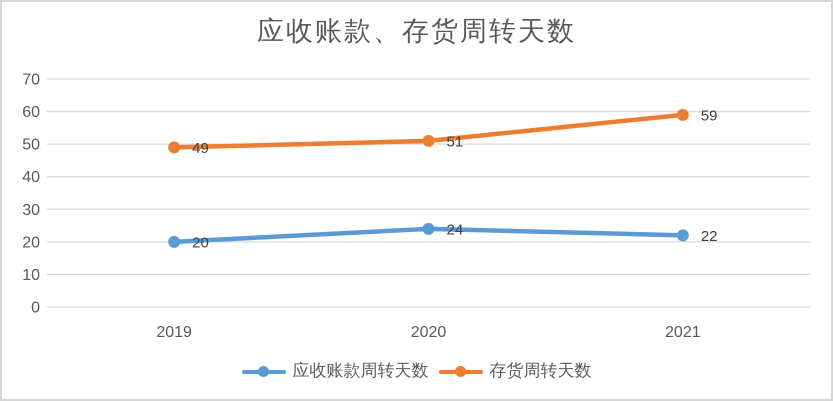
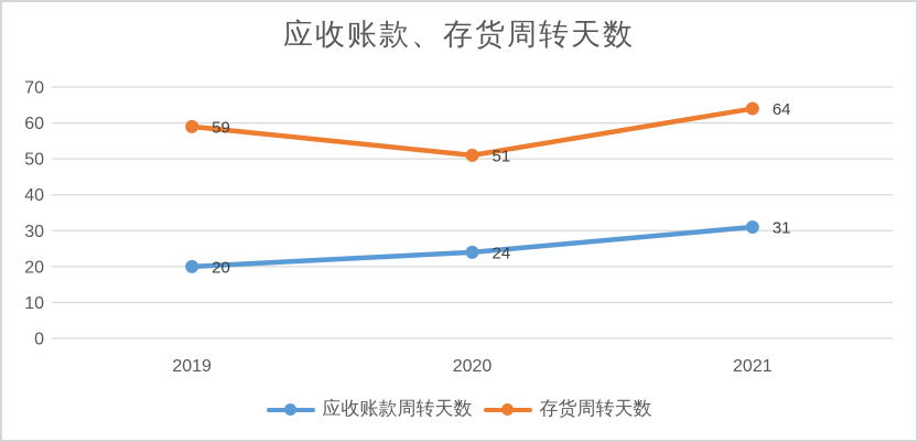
存货周转天数/2019: 49 -> 59
应收账款周转天数/2021: 22 -> 31
存货周转天数/2021: 59 -> 64
